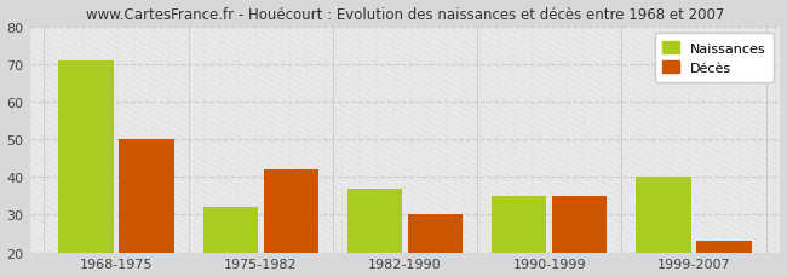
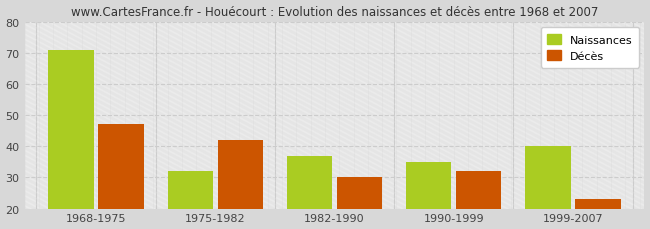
Décès/1968-1975: 50 -> 47
Décès/1990-1999: 35 -> 32
